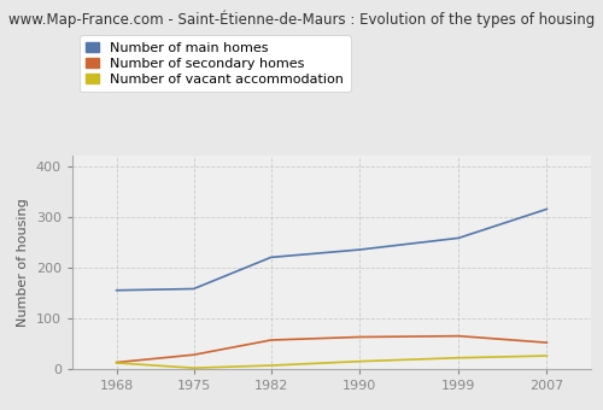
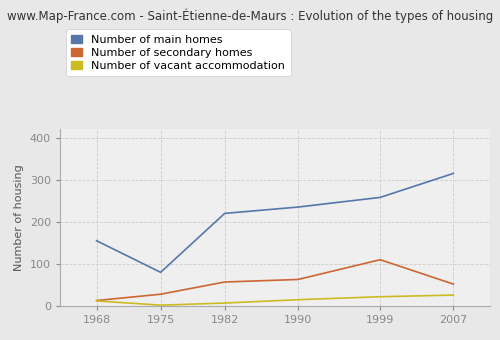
Number of main homes/1975: 158 -> 80
Number of secondary homes/1999: 65 -> 110
